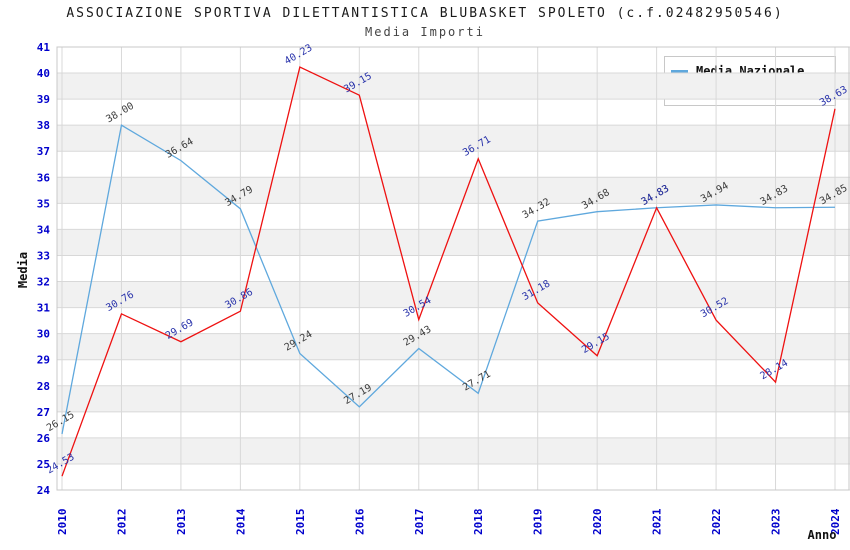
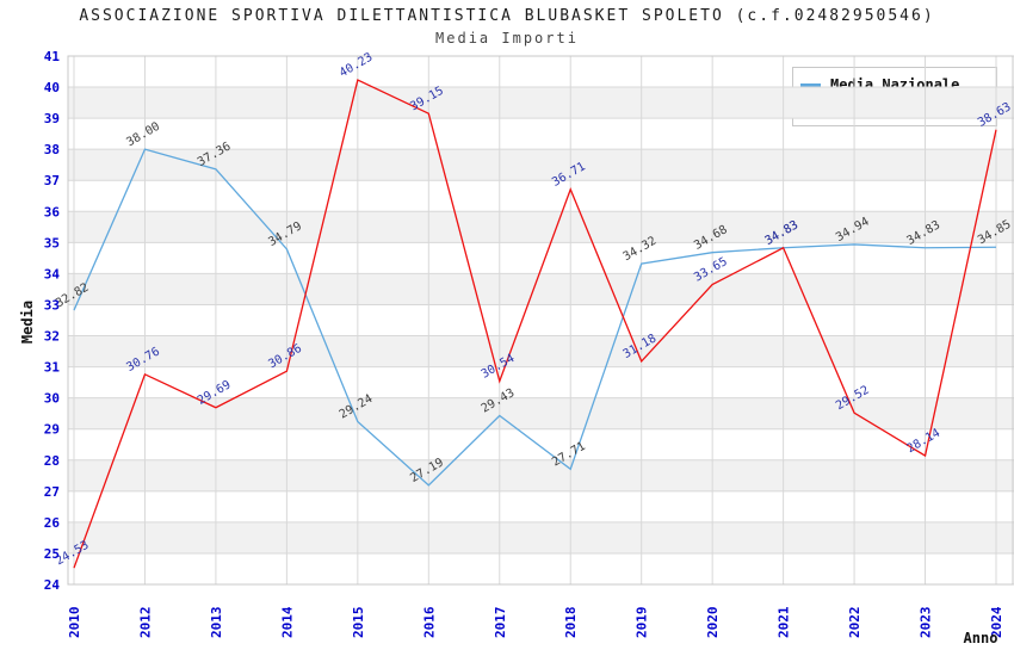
Media Nazionale/2010: 26.15 -> 32.82
Media Nazionale/2013: 36.64 -> 37.36
Media Ente/2020: 29.15 -> 33.65
Media Ente/2022: 30.52 -> 29.52
